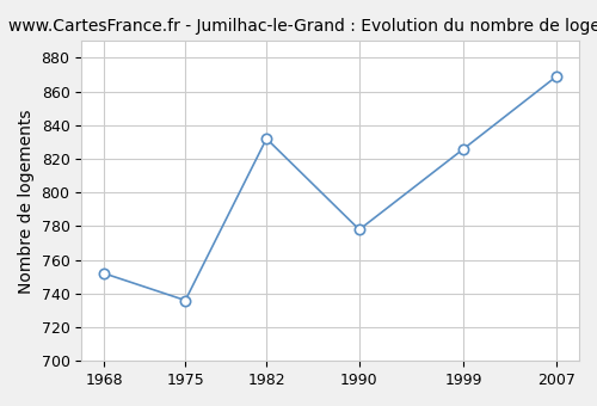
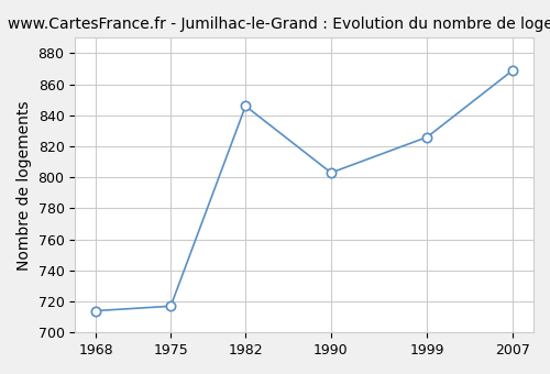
1968: 752 -> 714
1975: 736 -> 717
1982: 832 -> 846
1990: 778 -> 803
